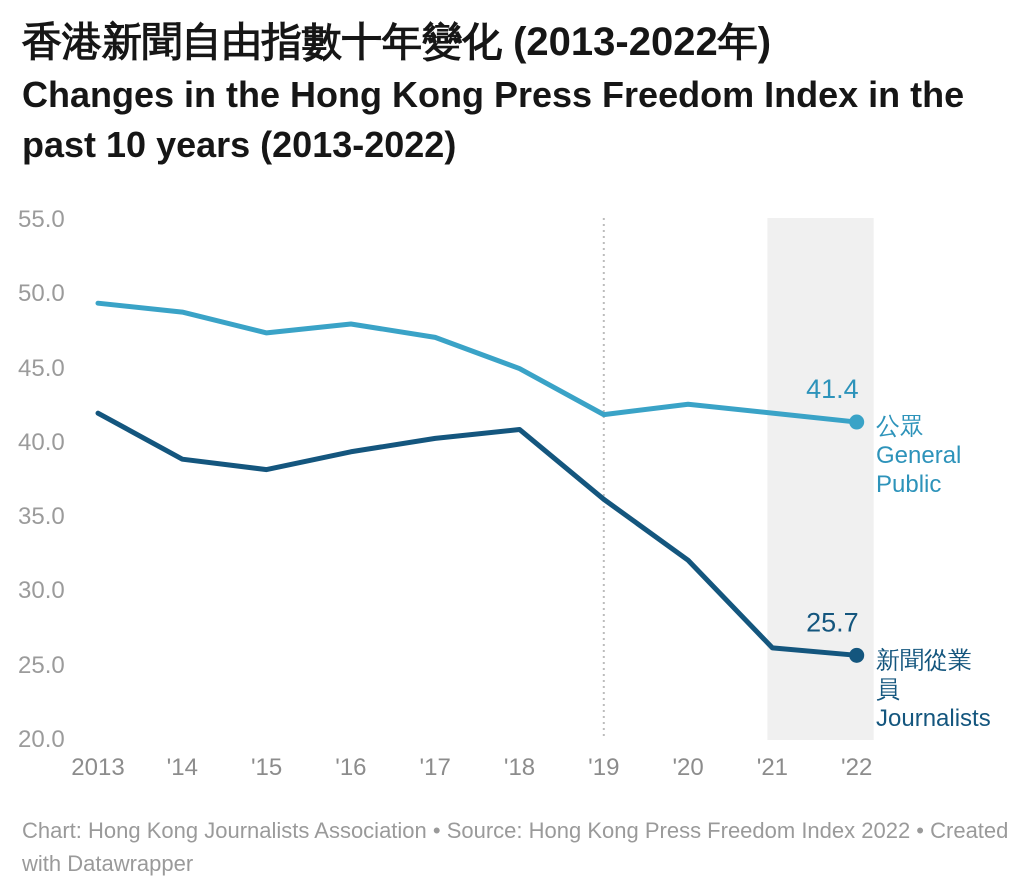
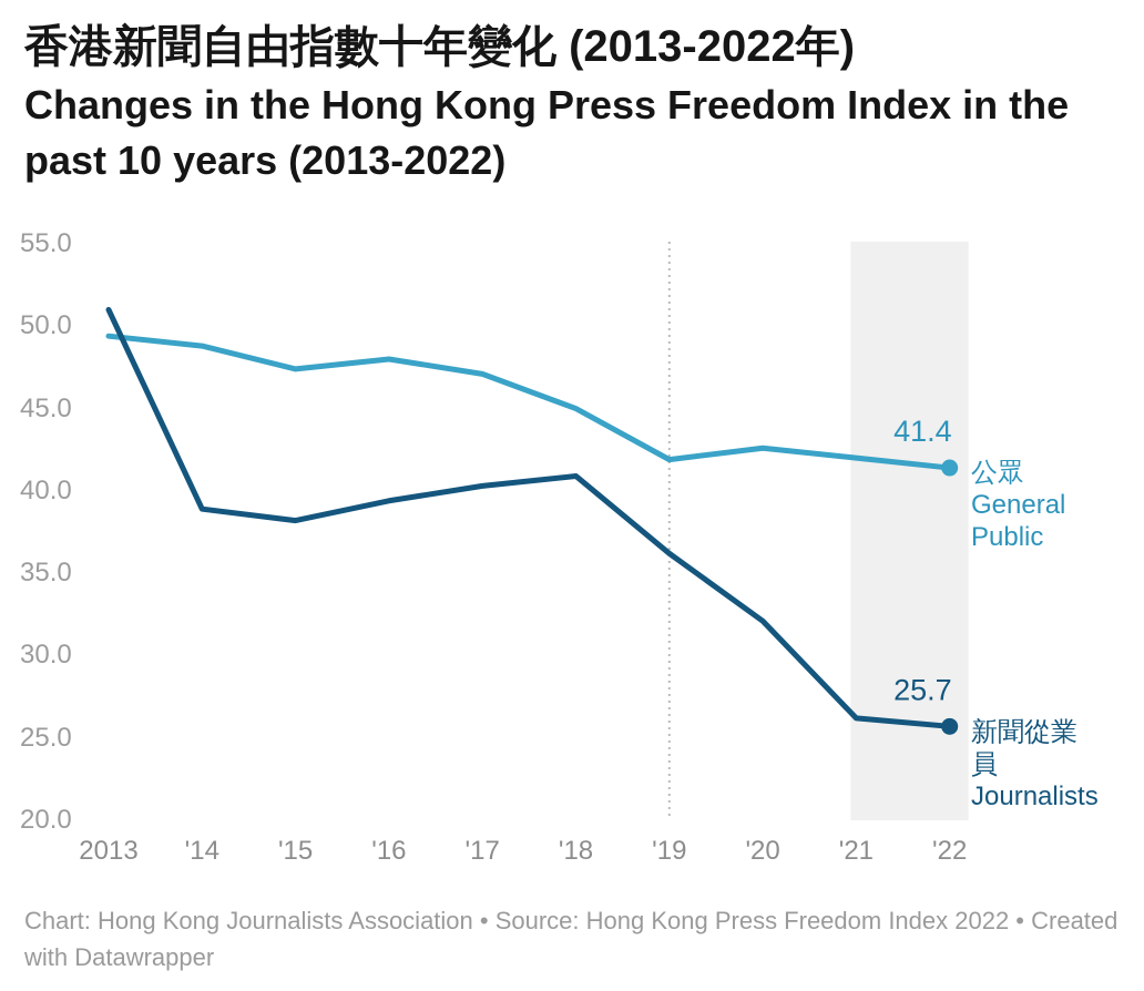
新聞從業員 Journalists/2013: 42.0 -> 51.0
